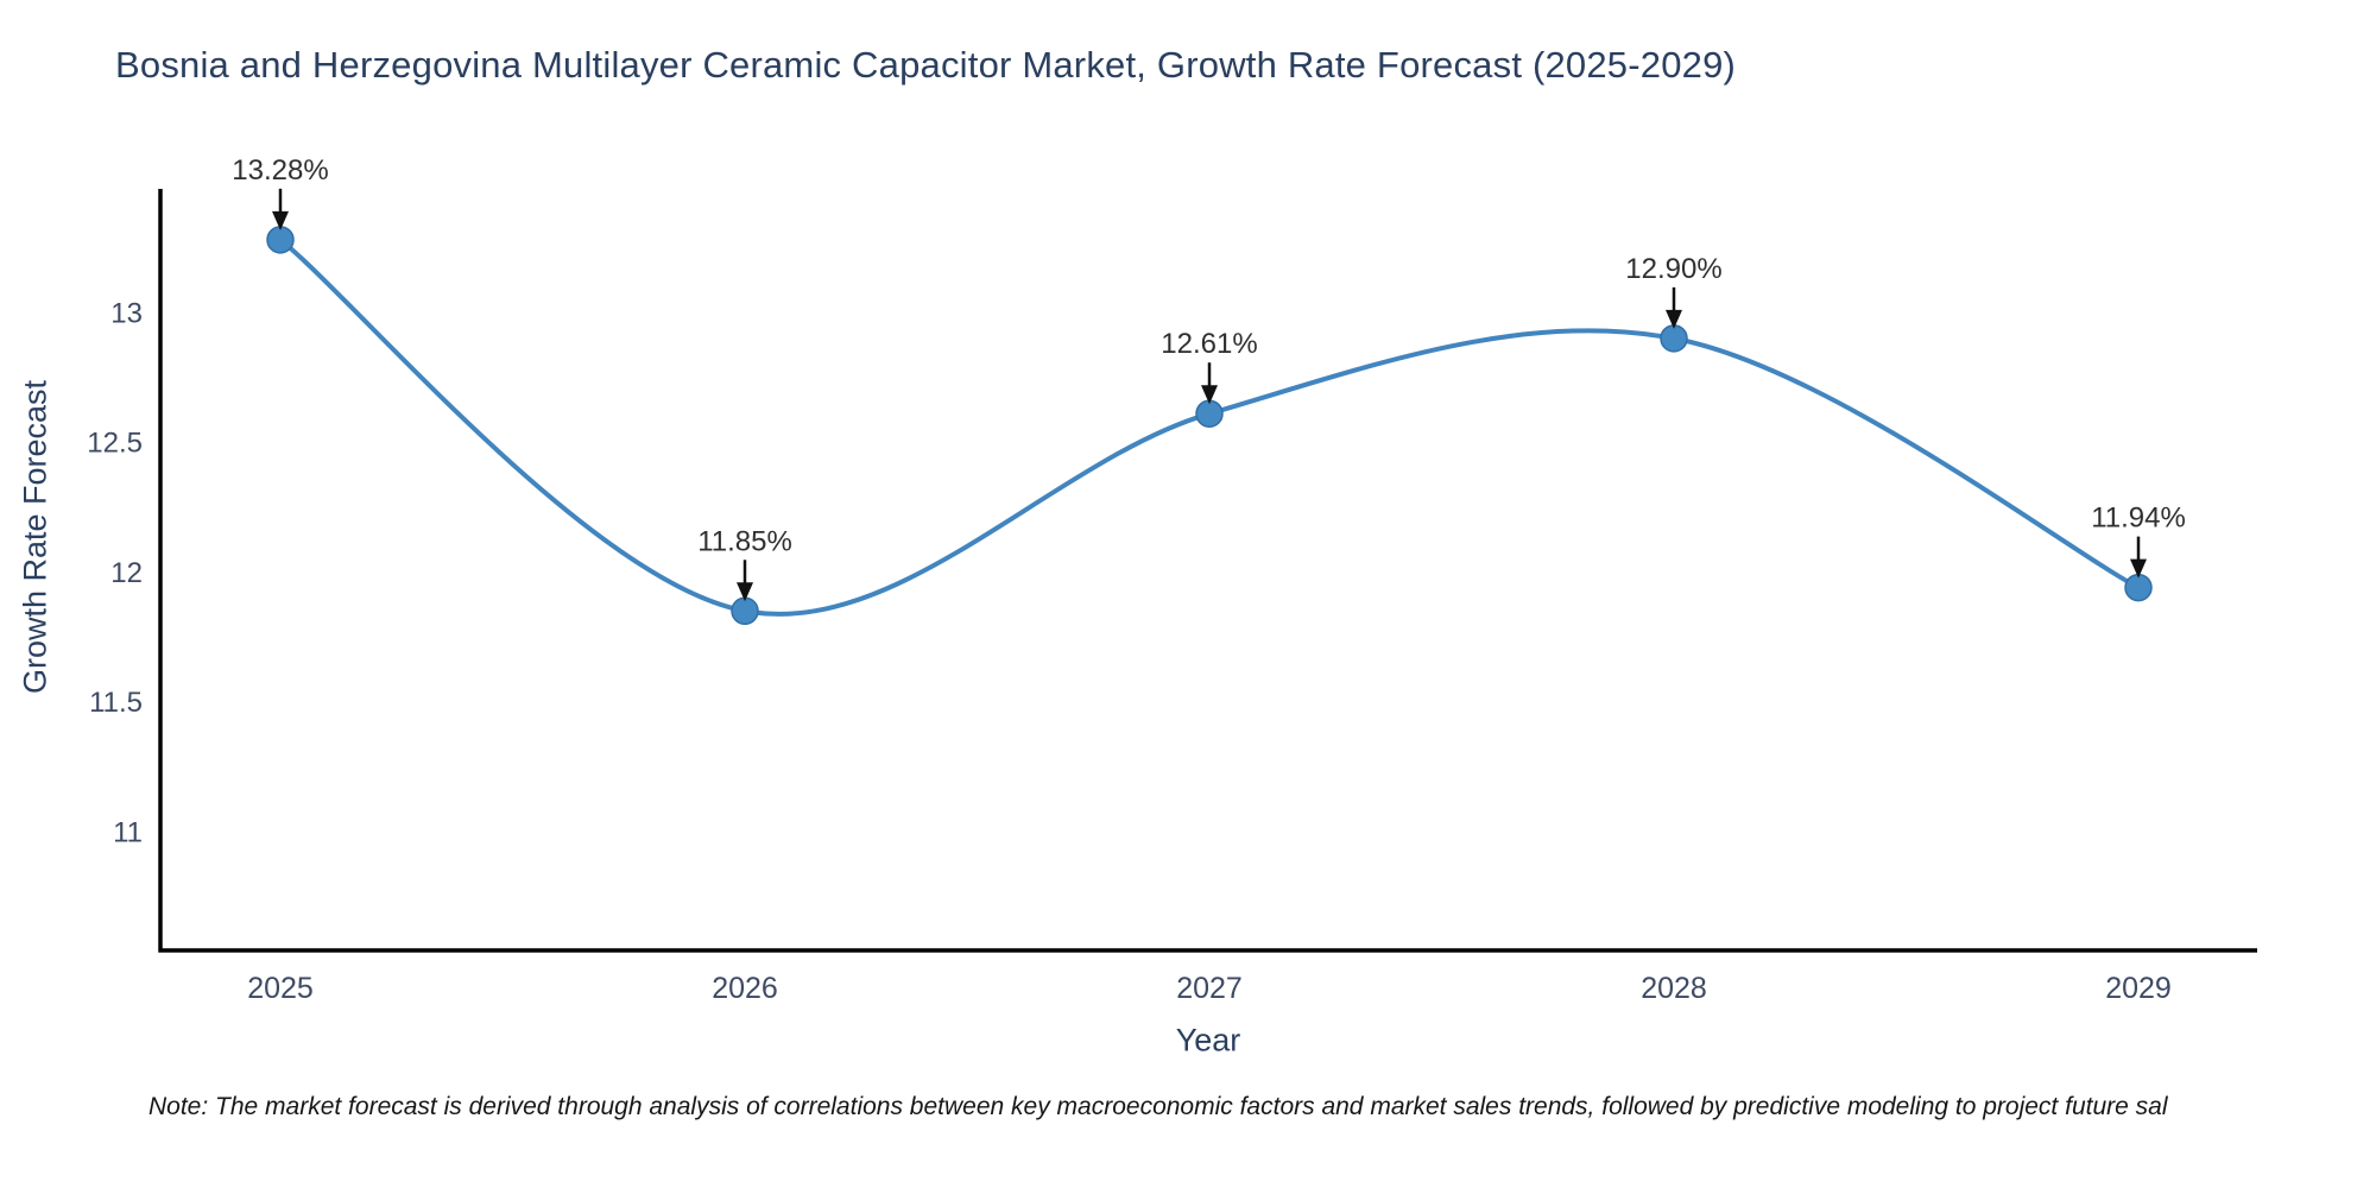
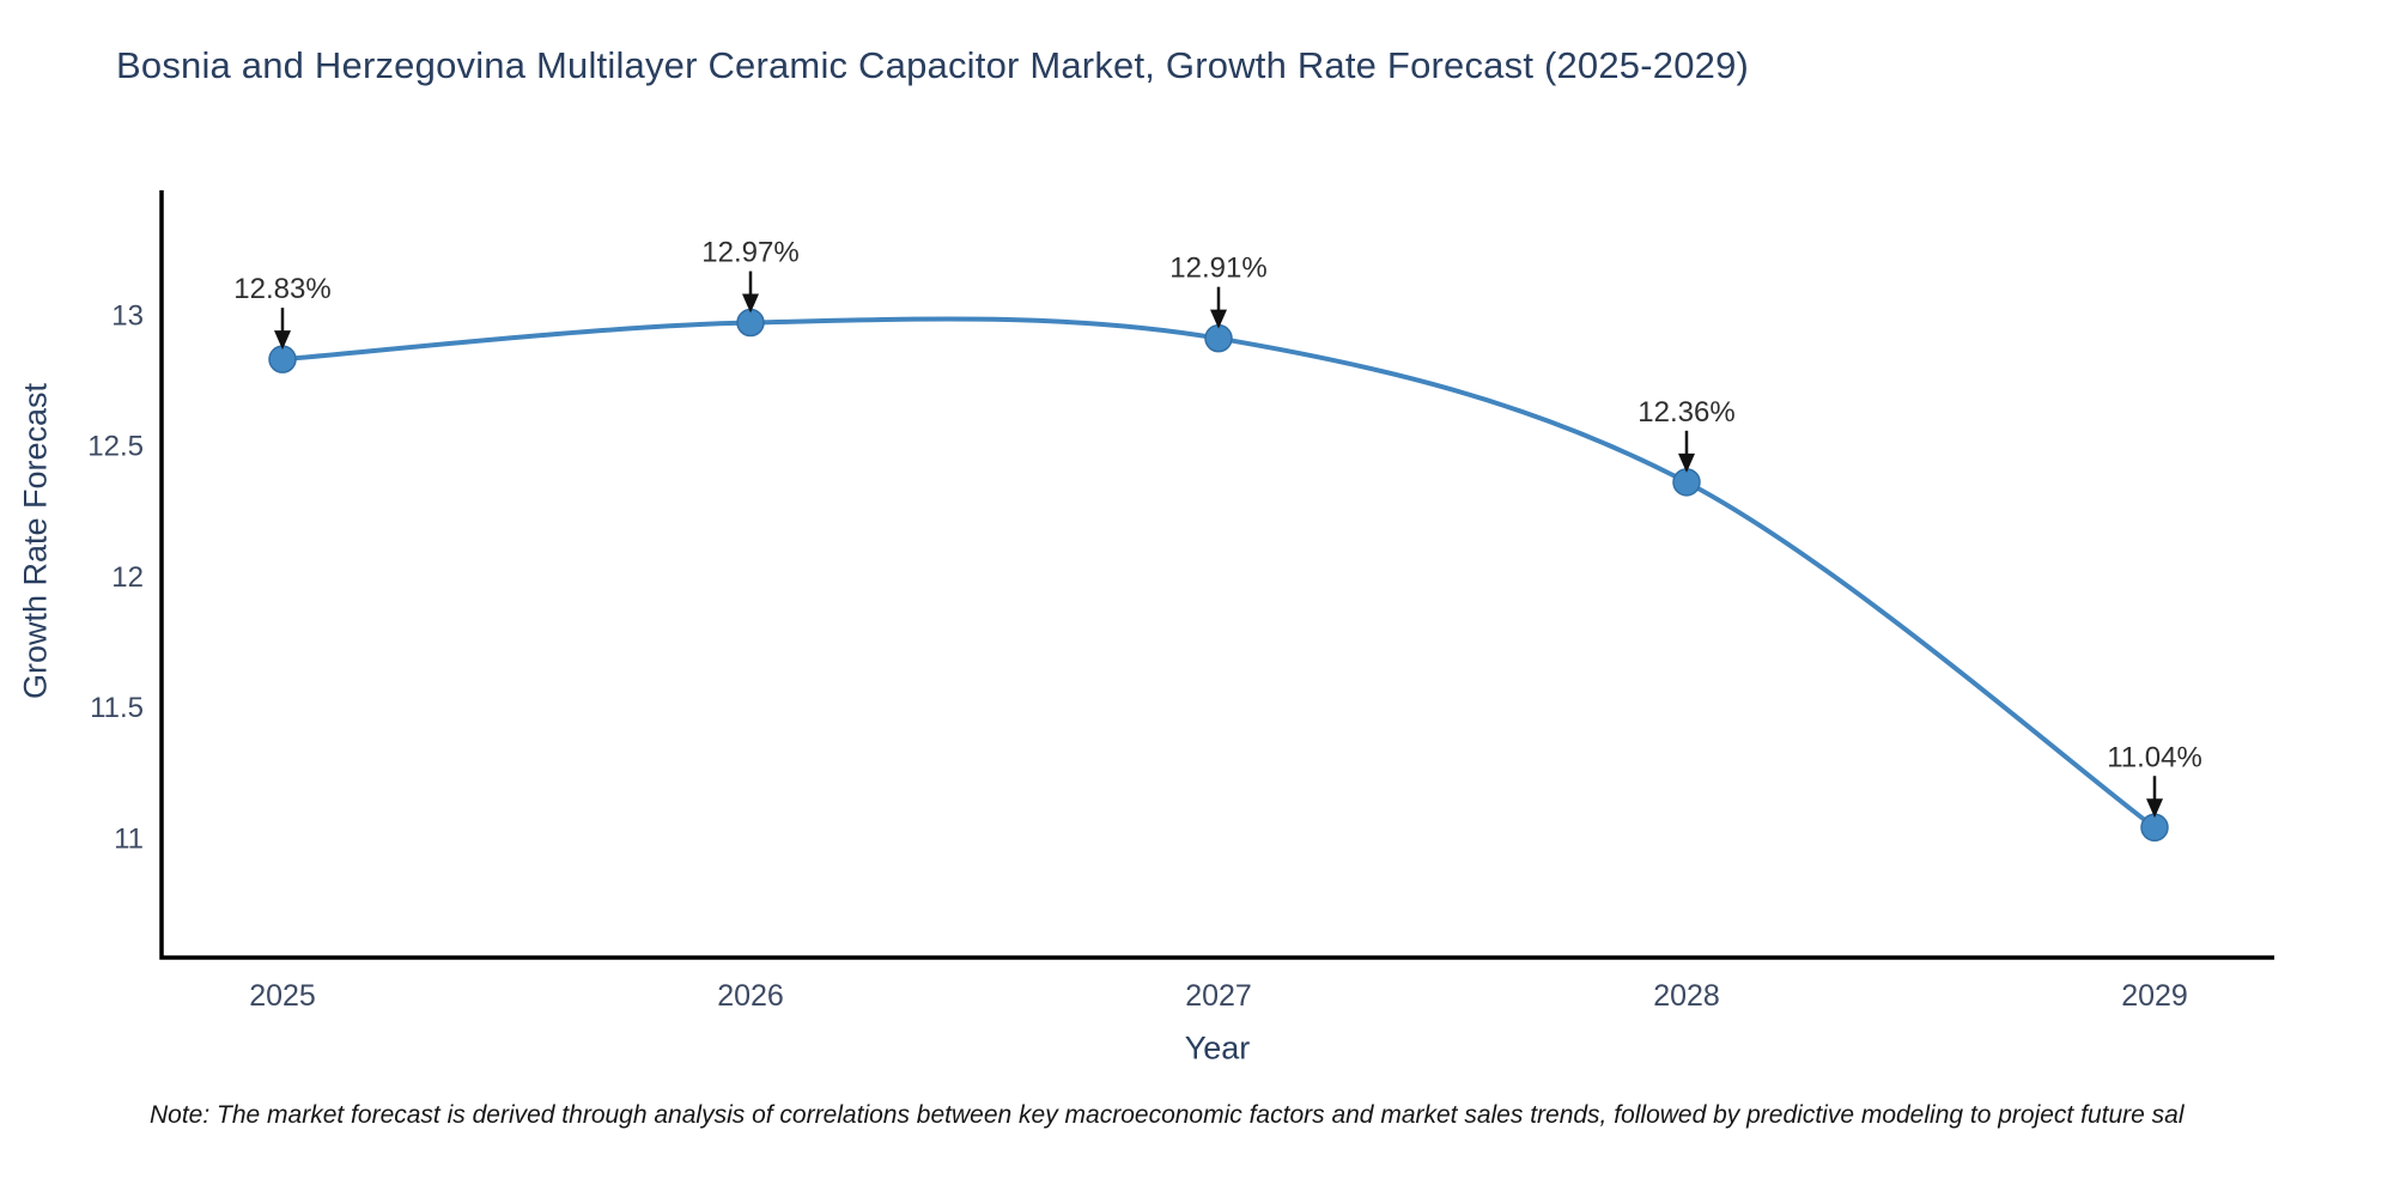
2025: 13.28% -> 12.83%
2026: 11.85% -> 12.97%
2027: 12.61% -> 12.91%
2028: 12.90% -> 12.36%
2029: 11.94% -> 11.04%
